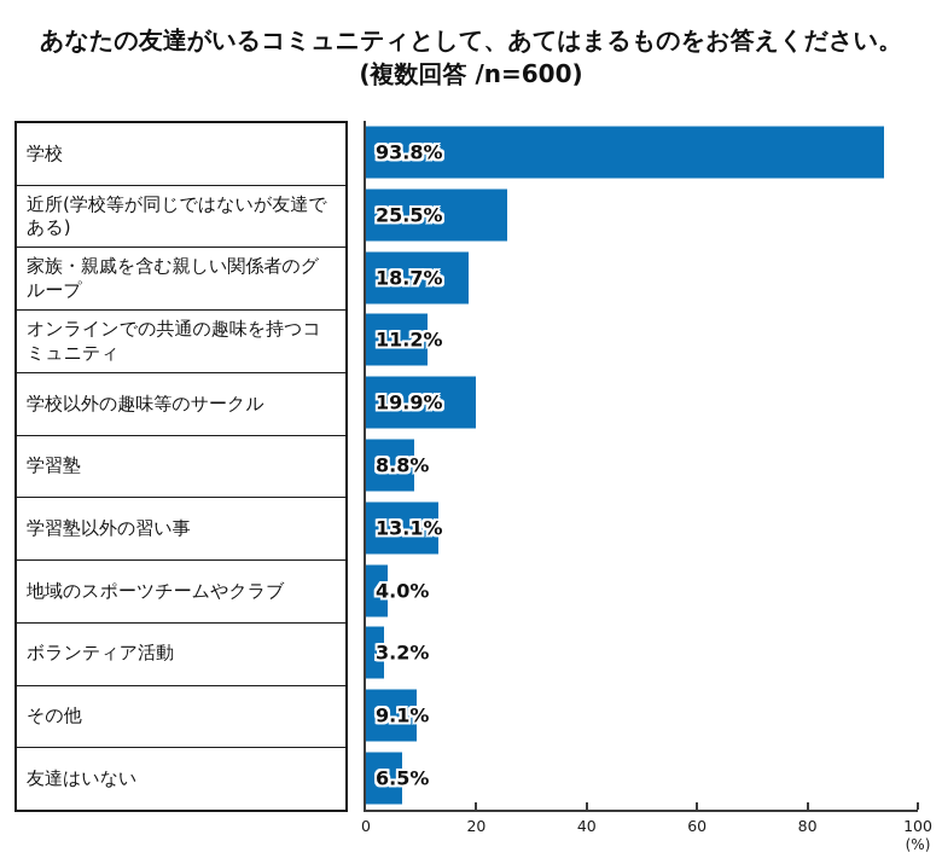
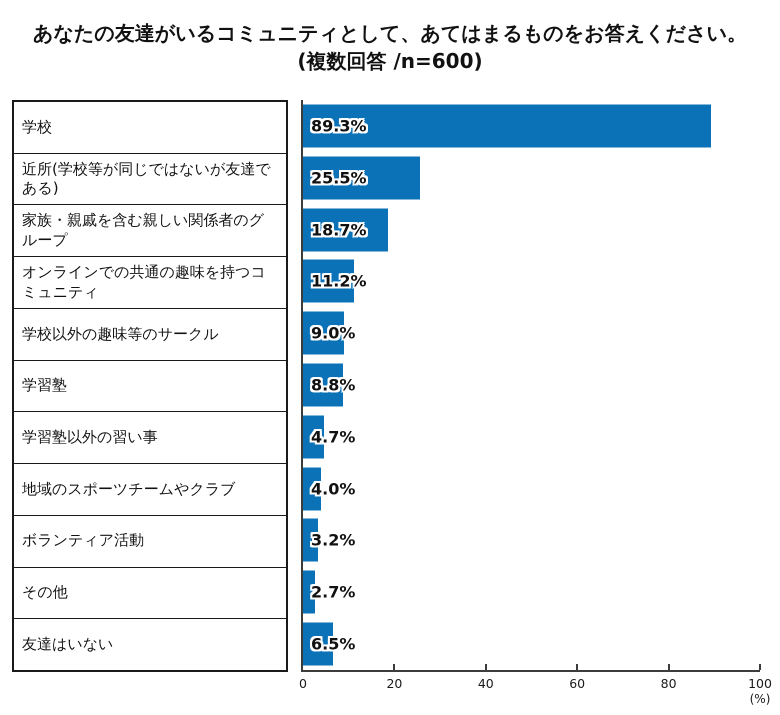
学校: 93.8% -> 89.3%
学校以外の趣味等のサークル: 19.9% -> 9.0%
学習塾以外の習い事: 13.1% -> 4.7%
その他: 9.1% -> 2.7%
